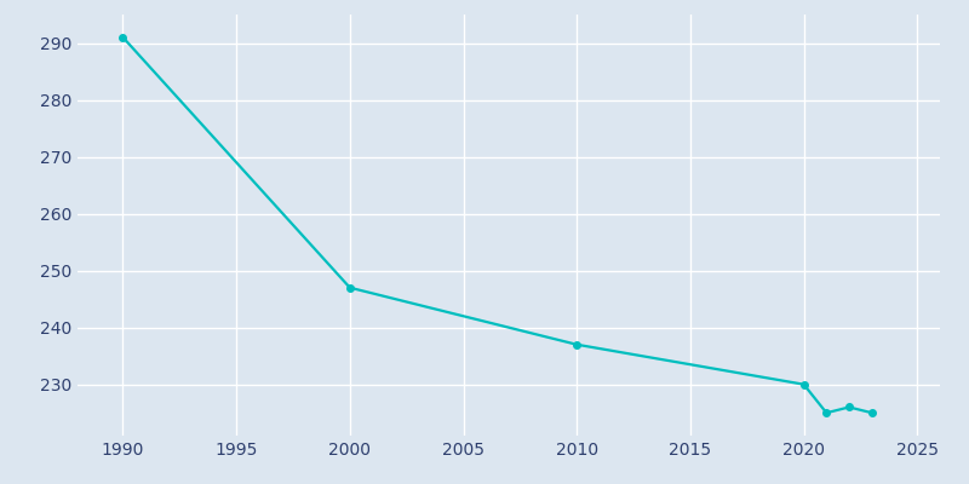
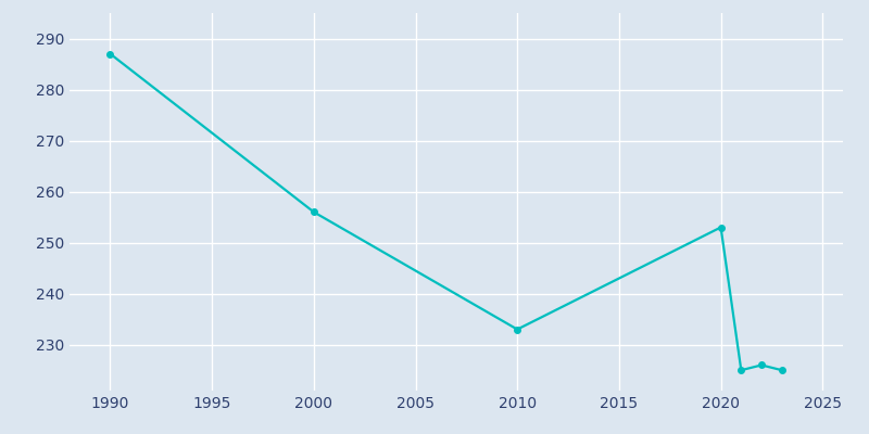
1990: 291 -> 287
2000: 247 -> 256
2010: 237 -> 233
2020: 230 -> 253
